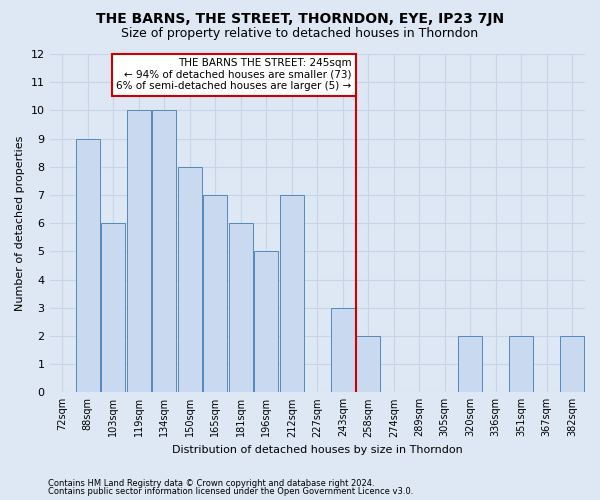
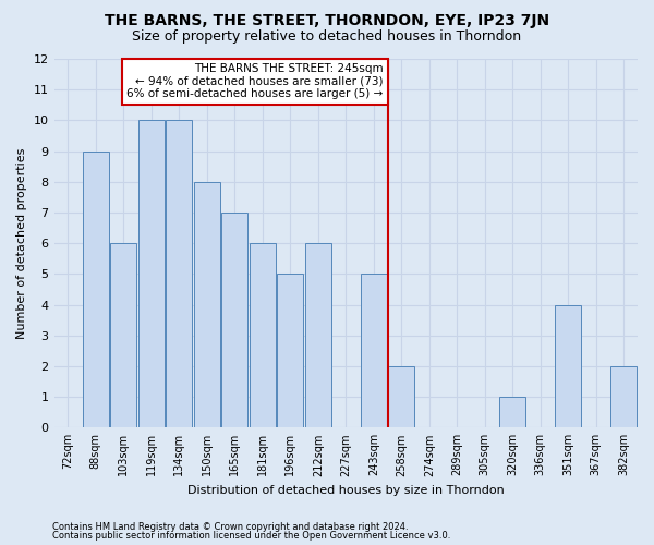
212sqm: 7 -> 6
243sqm: 3 -> 5
320sqm: 2 -> 1
351sqm: 2 -> 4
